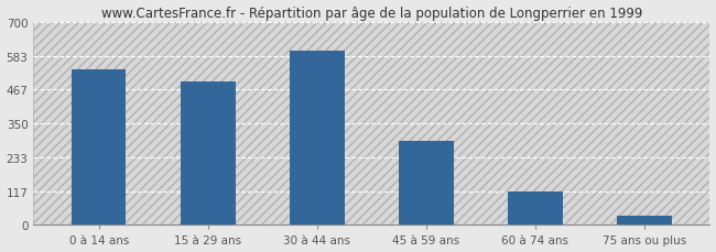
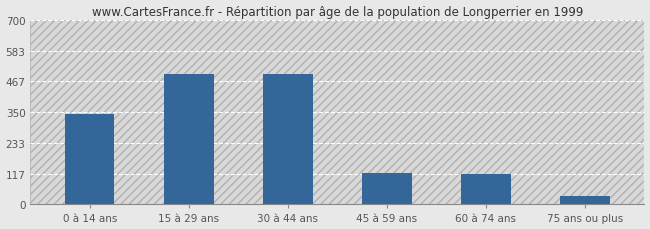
0 à 14 ans: 536 -> 345
30 à 44 ans: 600 -> 495
45 à 59 ans: 291 -> 120
